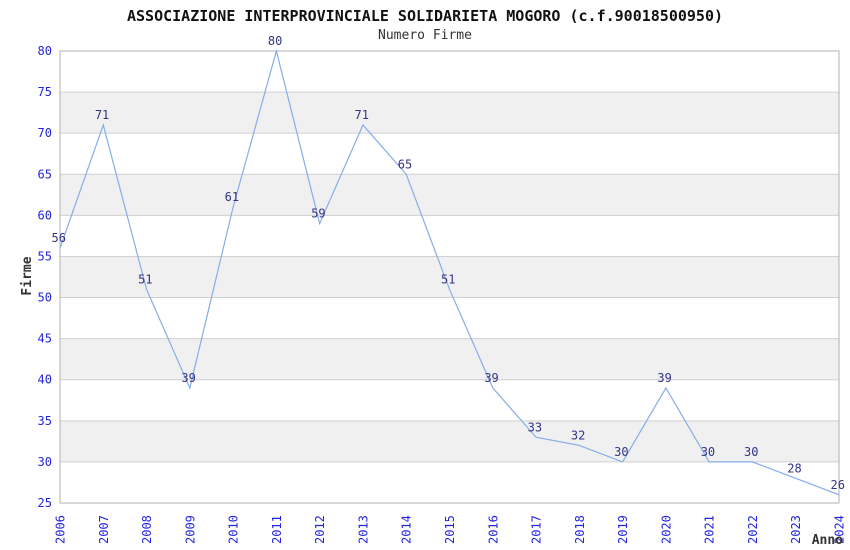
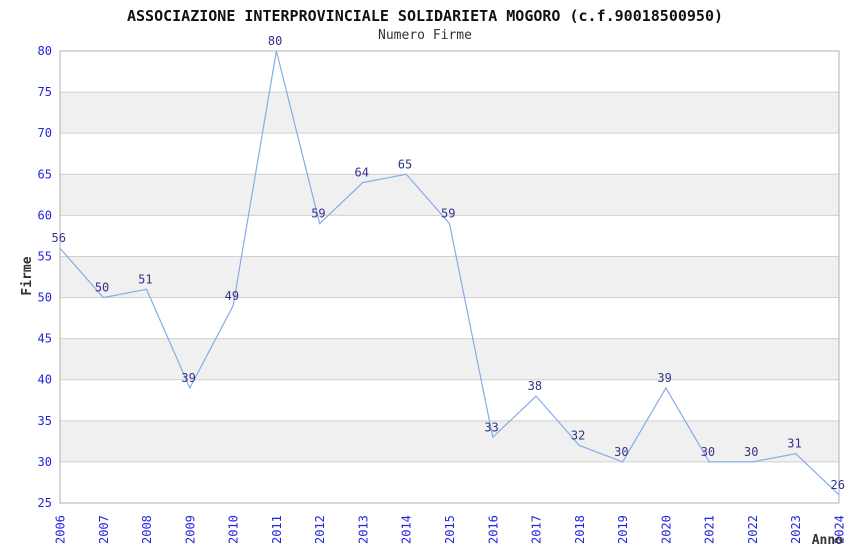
2007: 71 -> 50
2010: 61 -> 49
2013: 71 -> 64
2015: 51 -> 59
2016: 39 -> 33
2017: 33 -> 38
2023: 28 -> 31
